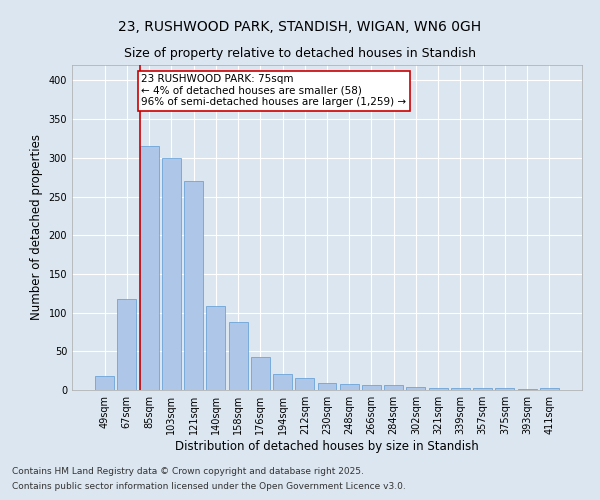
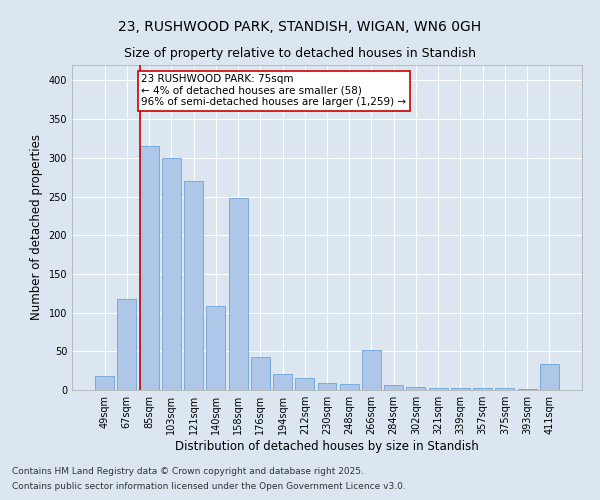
158sqm: 88 -> 248
266sqm: 7 -> 52
411sqm: 2 -> 34
